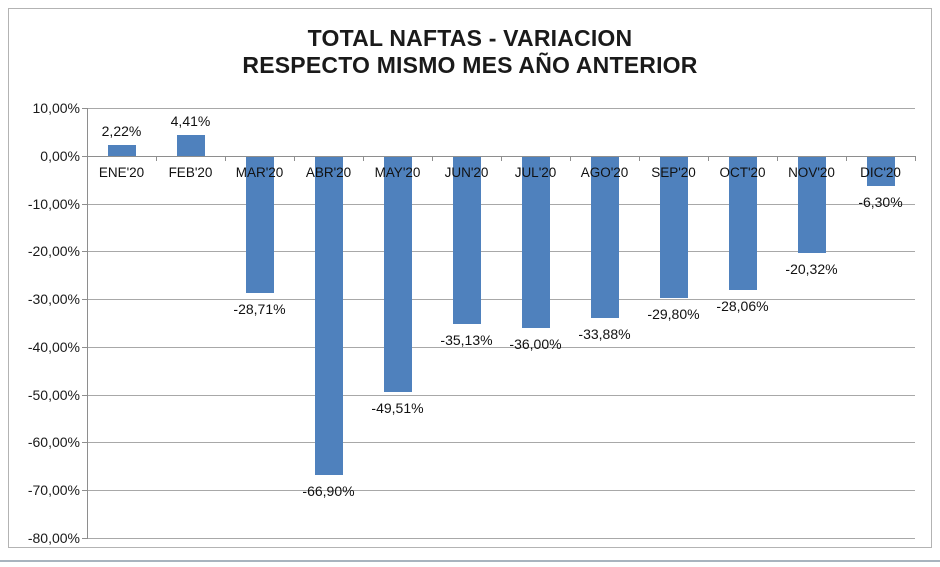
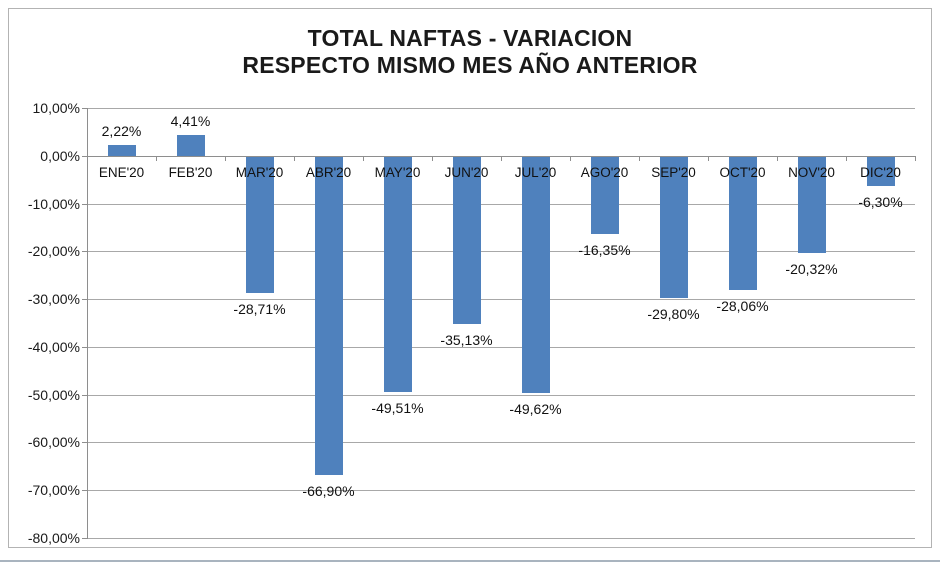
JUL'20: -36,00% -> -49,62%
AGO'20: -33,88% -> -16,35%
